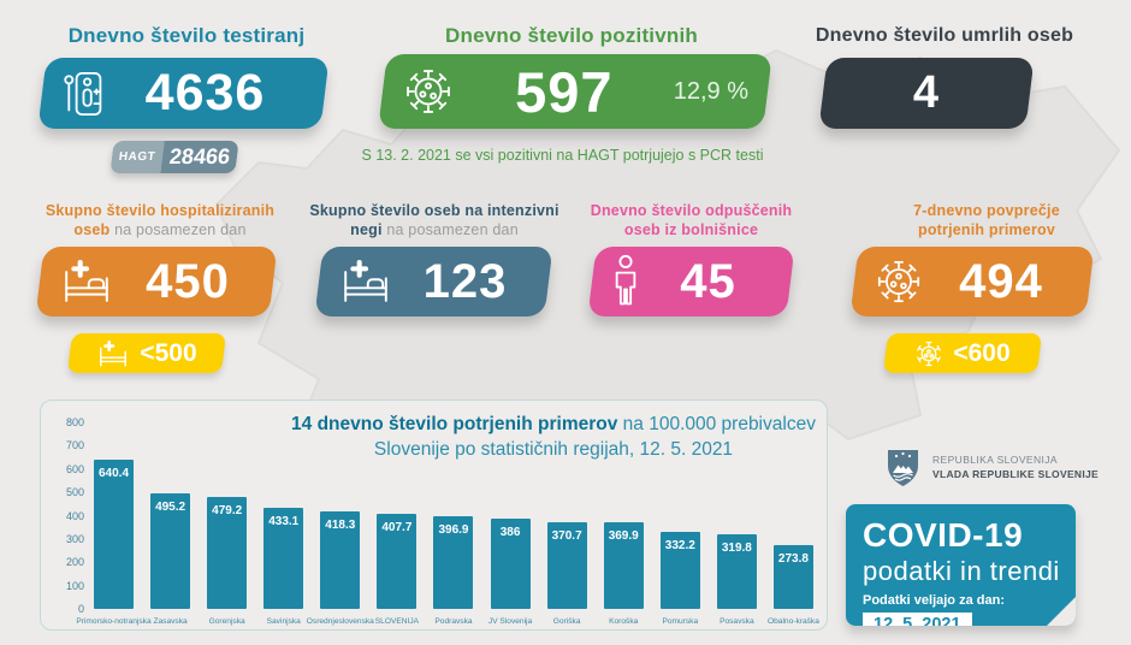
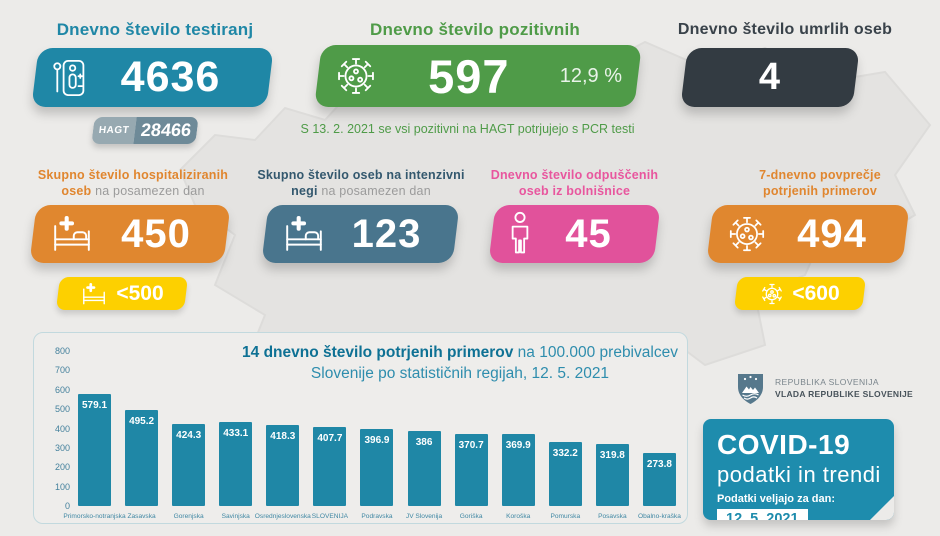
Primorsko-notranjska: 640.4 -> 579.1
Gorenjska: 479.2 -> 424.3
